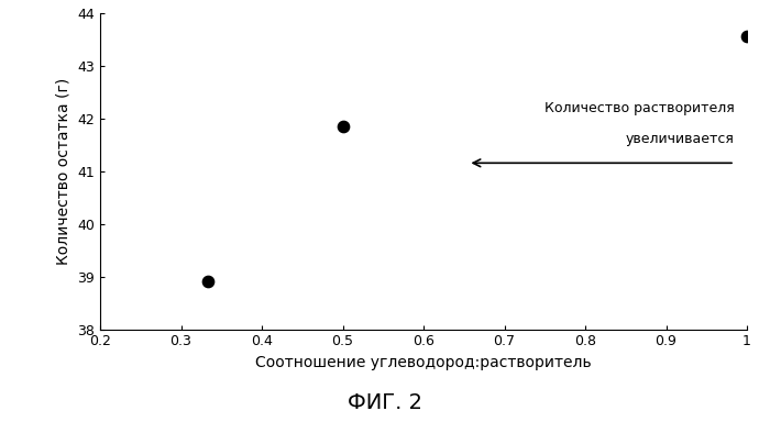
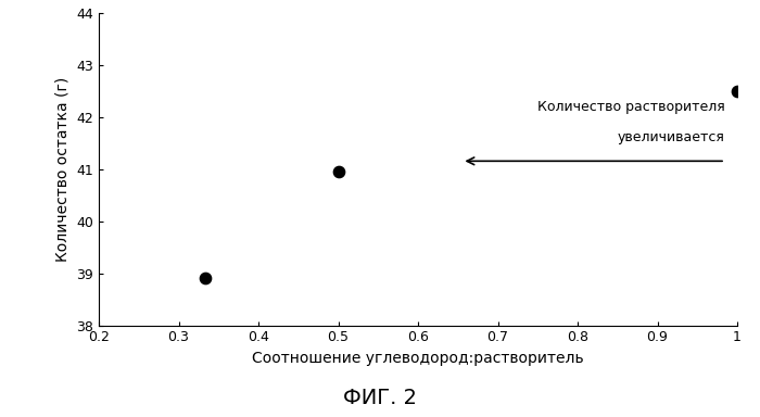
0.5: 41.85 -> 40.95
1: 43.55 -> 42.50
